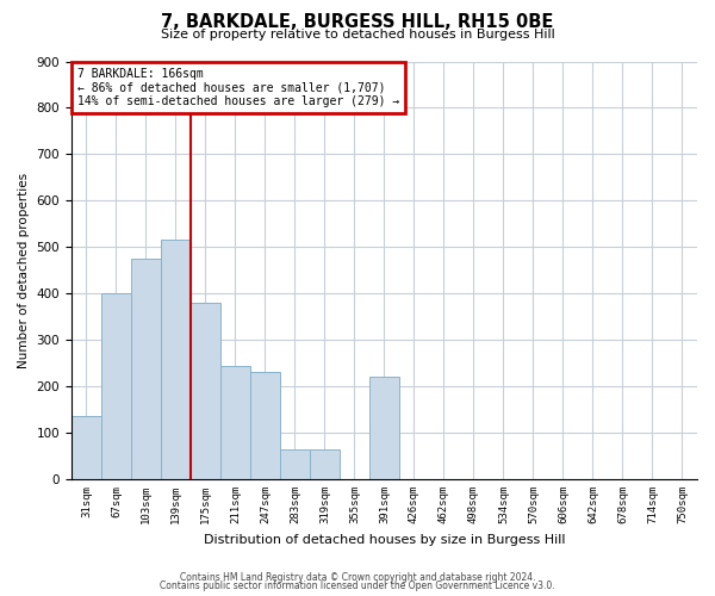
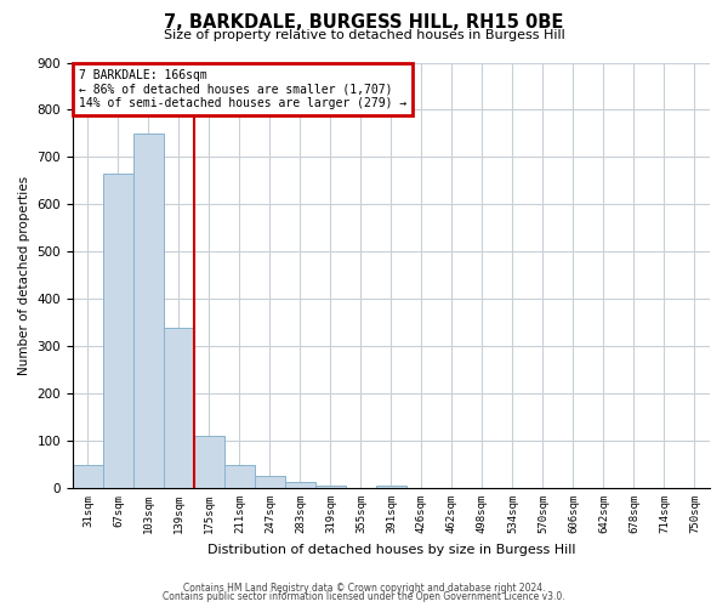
31sqm: 135 -> 50
67sqm: 400 -> 665
103sqm: 475 -> 750
139sqm: 515 -> 338
175sqm: 380 -> 110
211sqm: 245 -> 50
247sqm: 230 -> 25
283sqm: 65 -> 12
319sqm: 65 -> 5
391sqm: 220 -> 5
